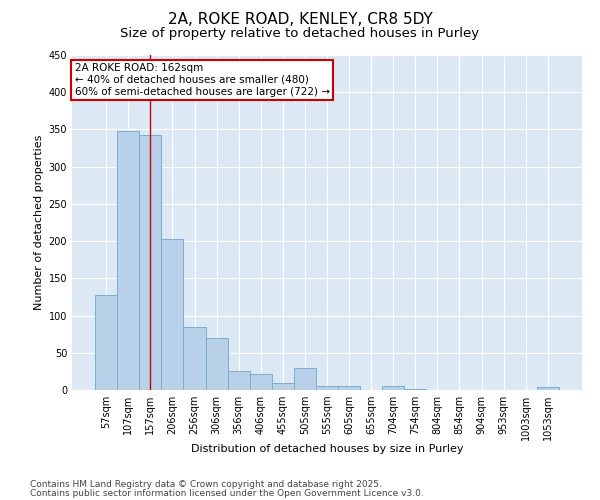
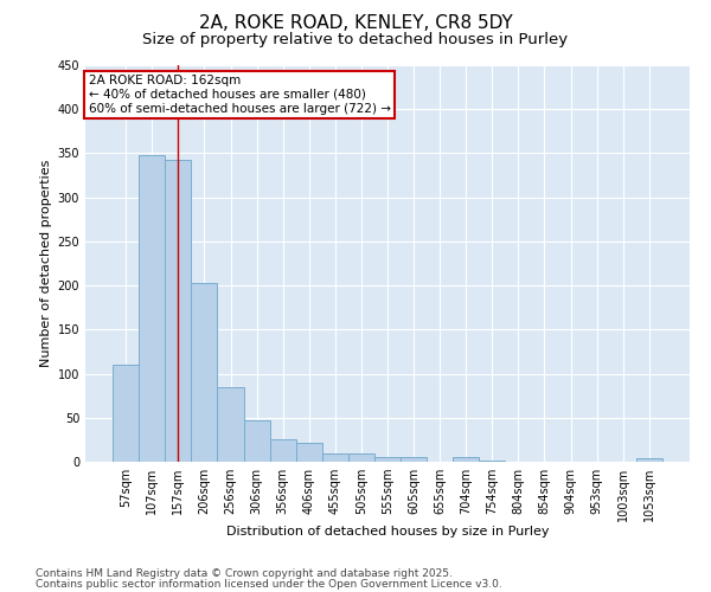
57sqm: 128 -> 110
306sqm: 70 -> 47
505sqm: 30 -> 9
